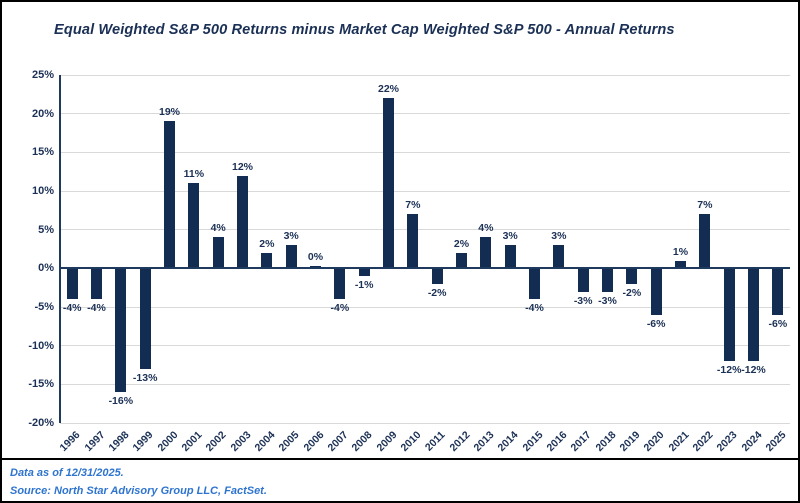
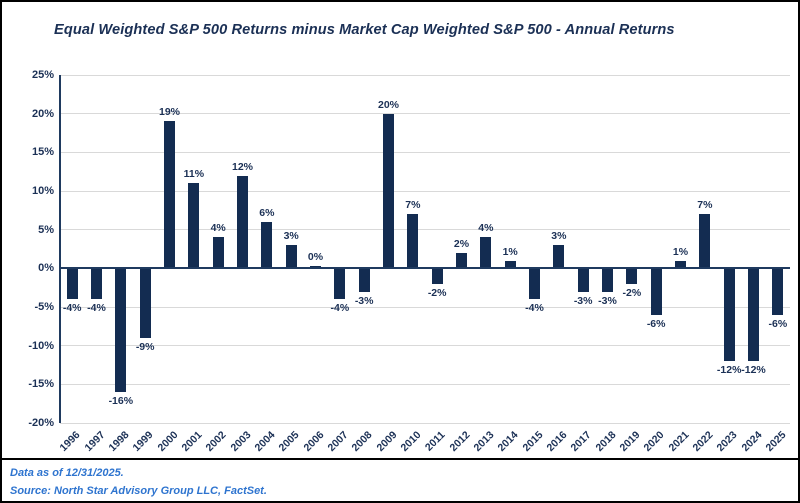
1999: -13% -> -9%
2004: 2% -> 6%
2008: -1% -> -3%
2009: 22% -> 20%
2014: 3% -> 1%
